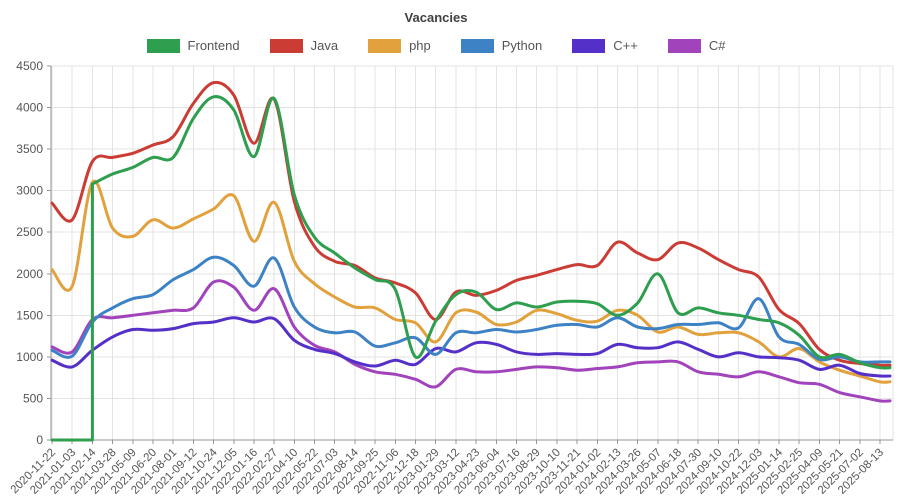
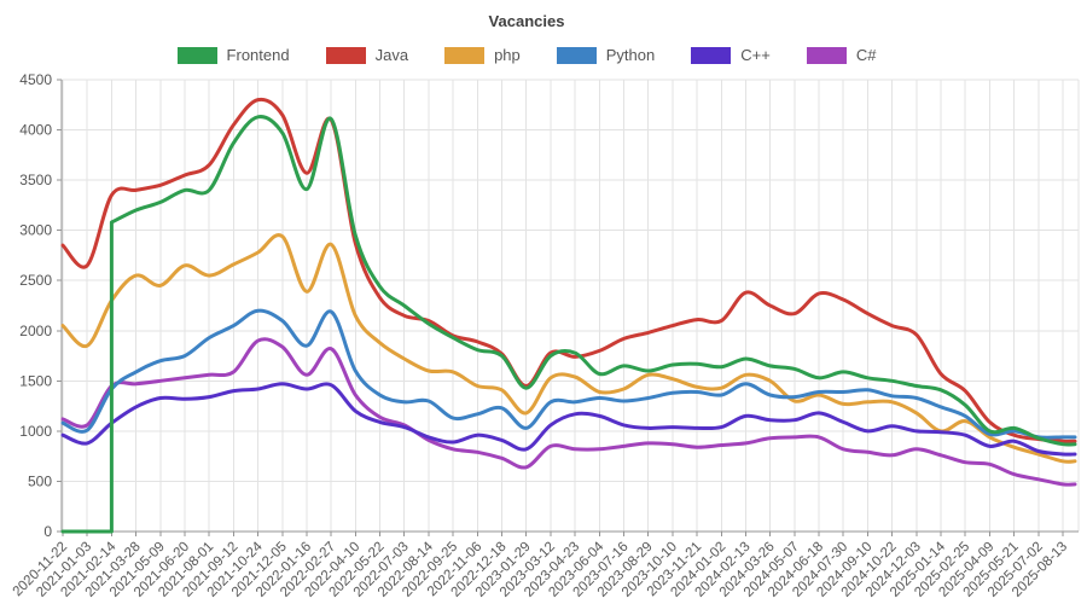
php/2021-02-14: 3100 -> 2300
Frontend/2022-12-18: 1000 -> 1800
C++/2023-01-29: 1100 -> 800
Frontend/2024-02-13: 1500 -> 1700
Frontend/2024-05-07: 2000 -> 1600
Python/2024-12-03: 1700 -> 1300
